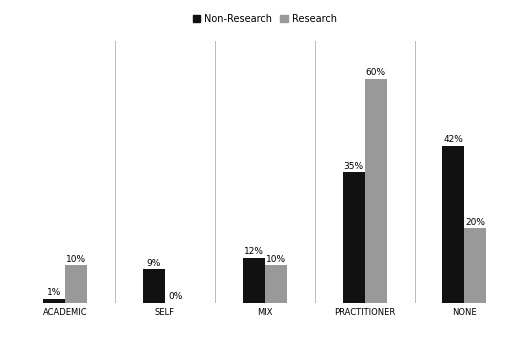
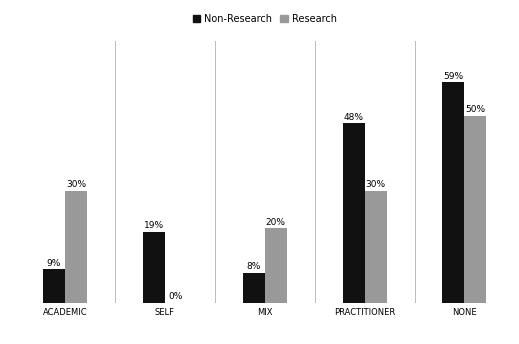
Non-Research/ACADEMIC: 1% -> 9%
Research/ACADEMIC: 10% -> 30%
Non-Research/SELF: 9% -> 19%
Non-Research/MIX: 12% -> 8%
Research/MIX: 10% -> 20%
Non-Research/PRACTITIONER: 35% -> 48%
Research/PRACTITIONER: 60% -> 30%
Non-Research/NONE: 42% -> 59%
Research/NONE: 20% -> 50%
